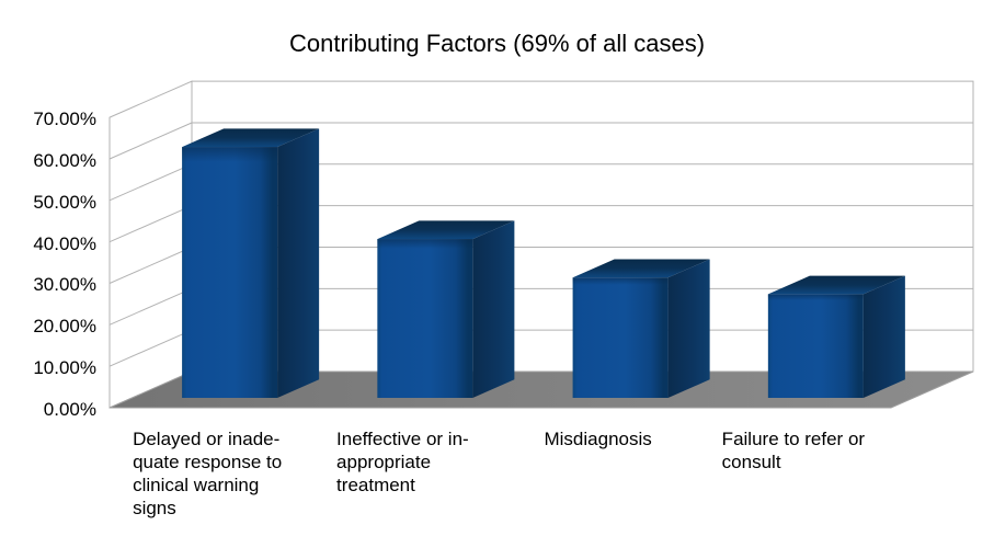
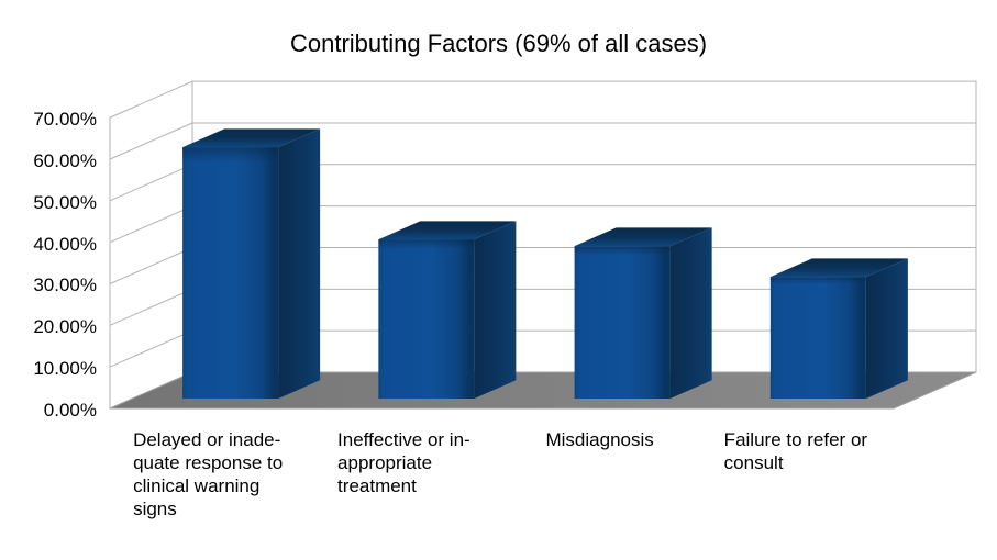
Misdiagnosis: 29% -> 37%
Failure to refer or consult: 25% -> 29%
